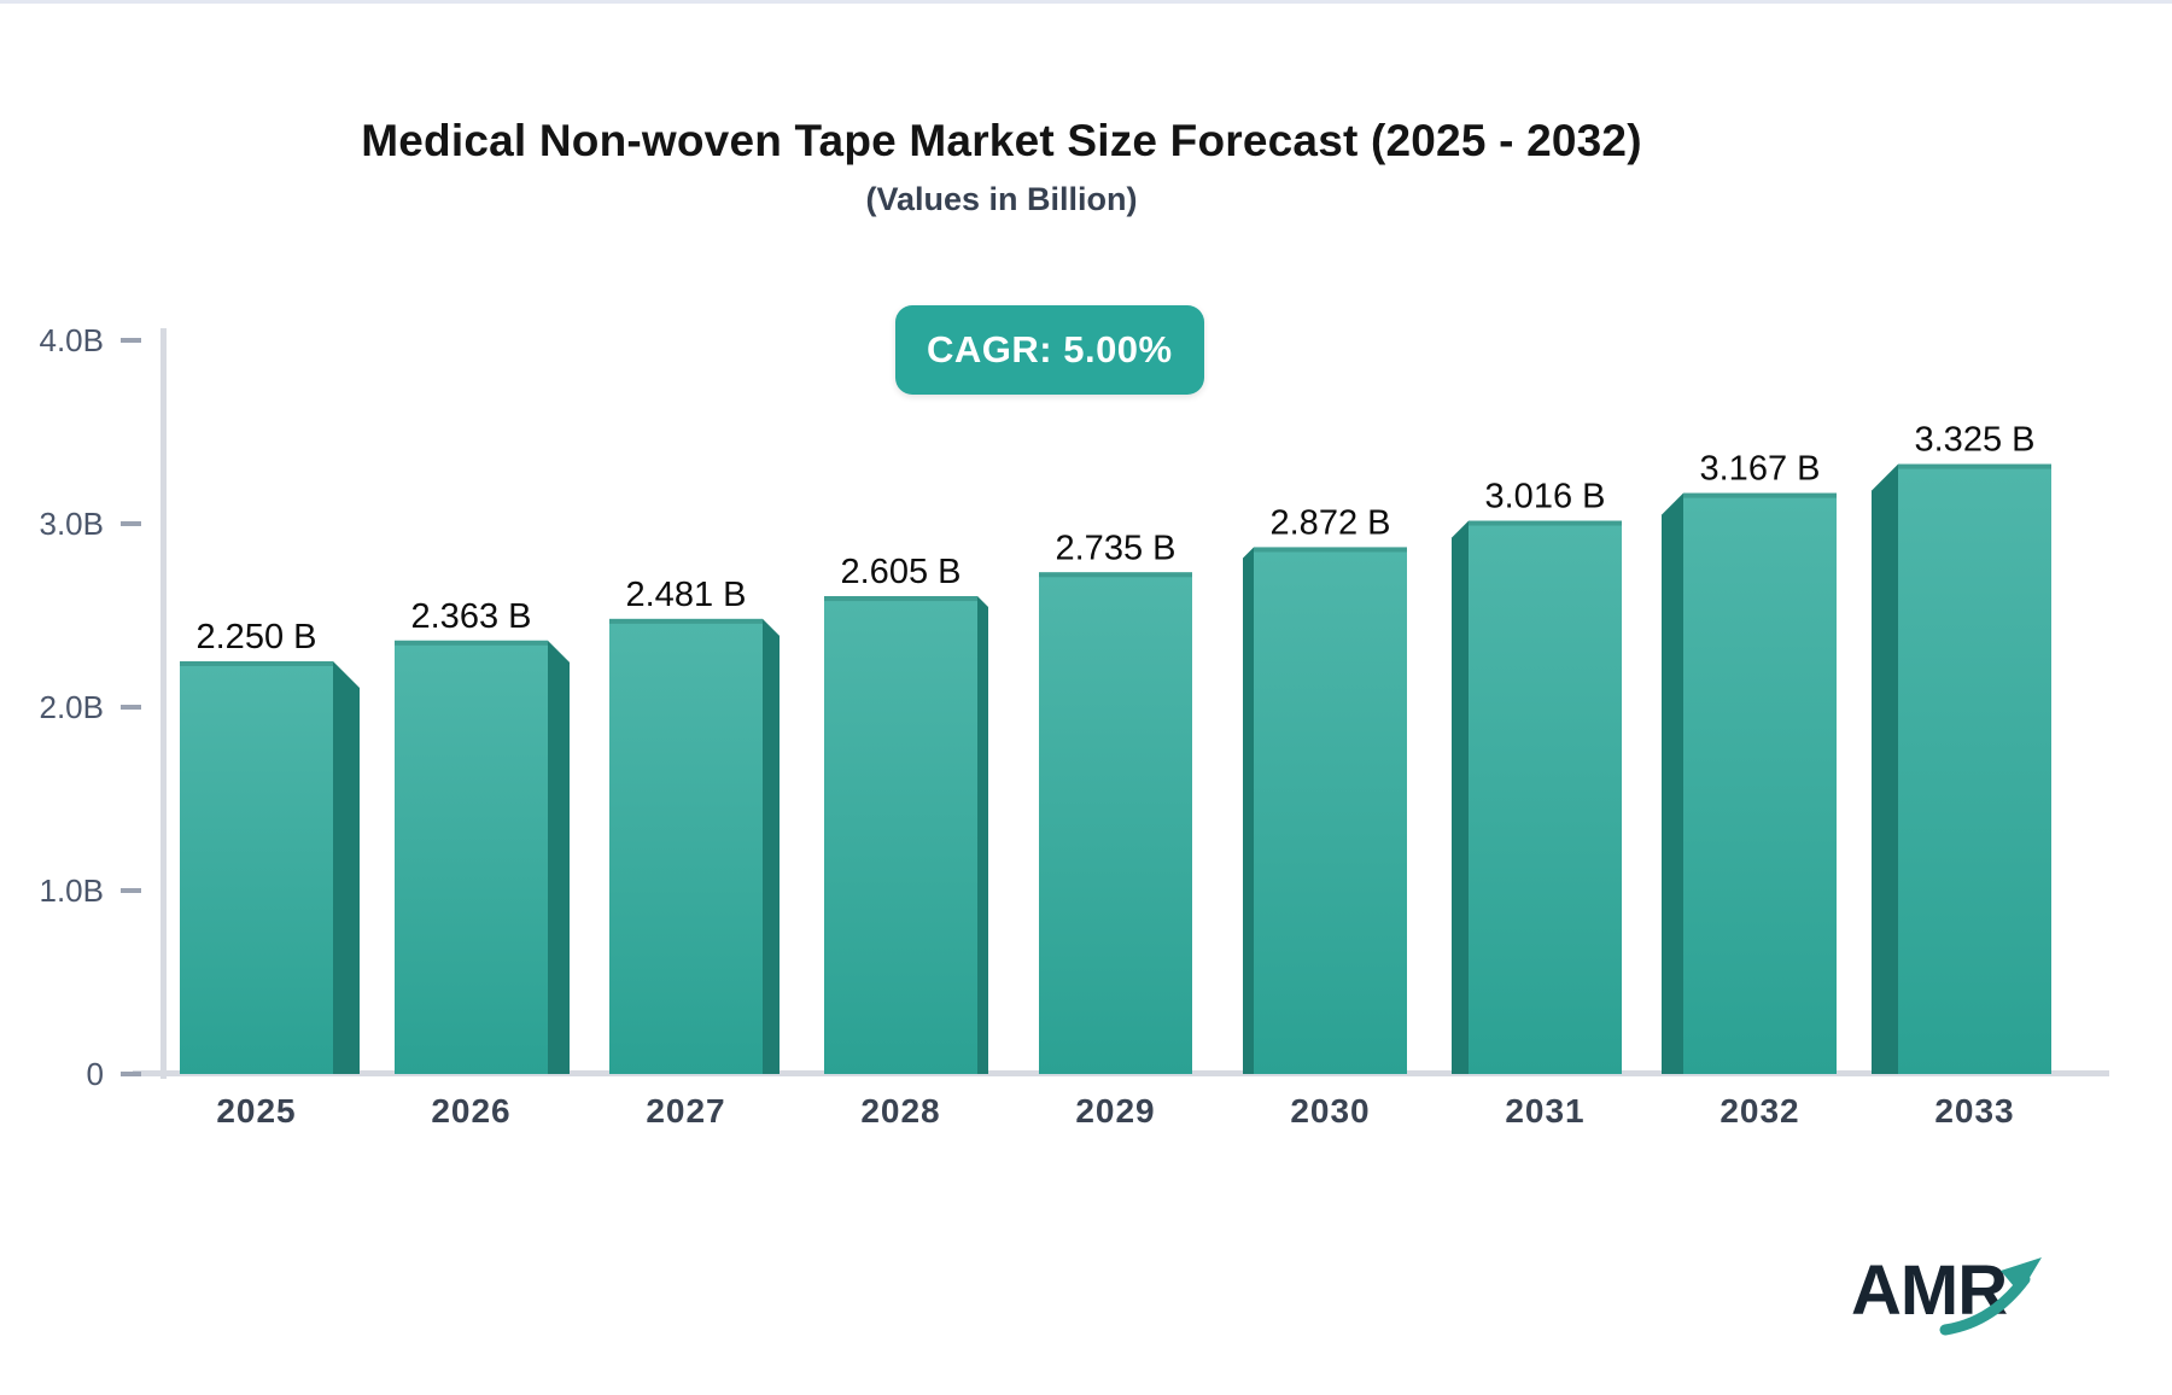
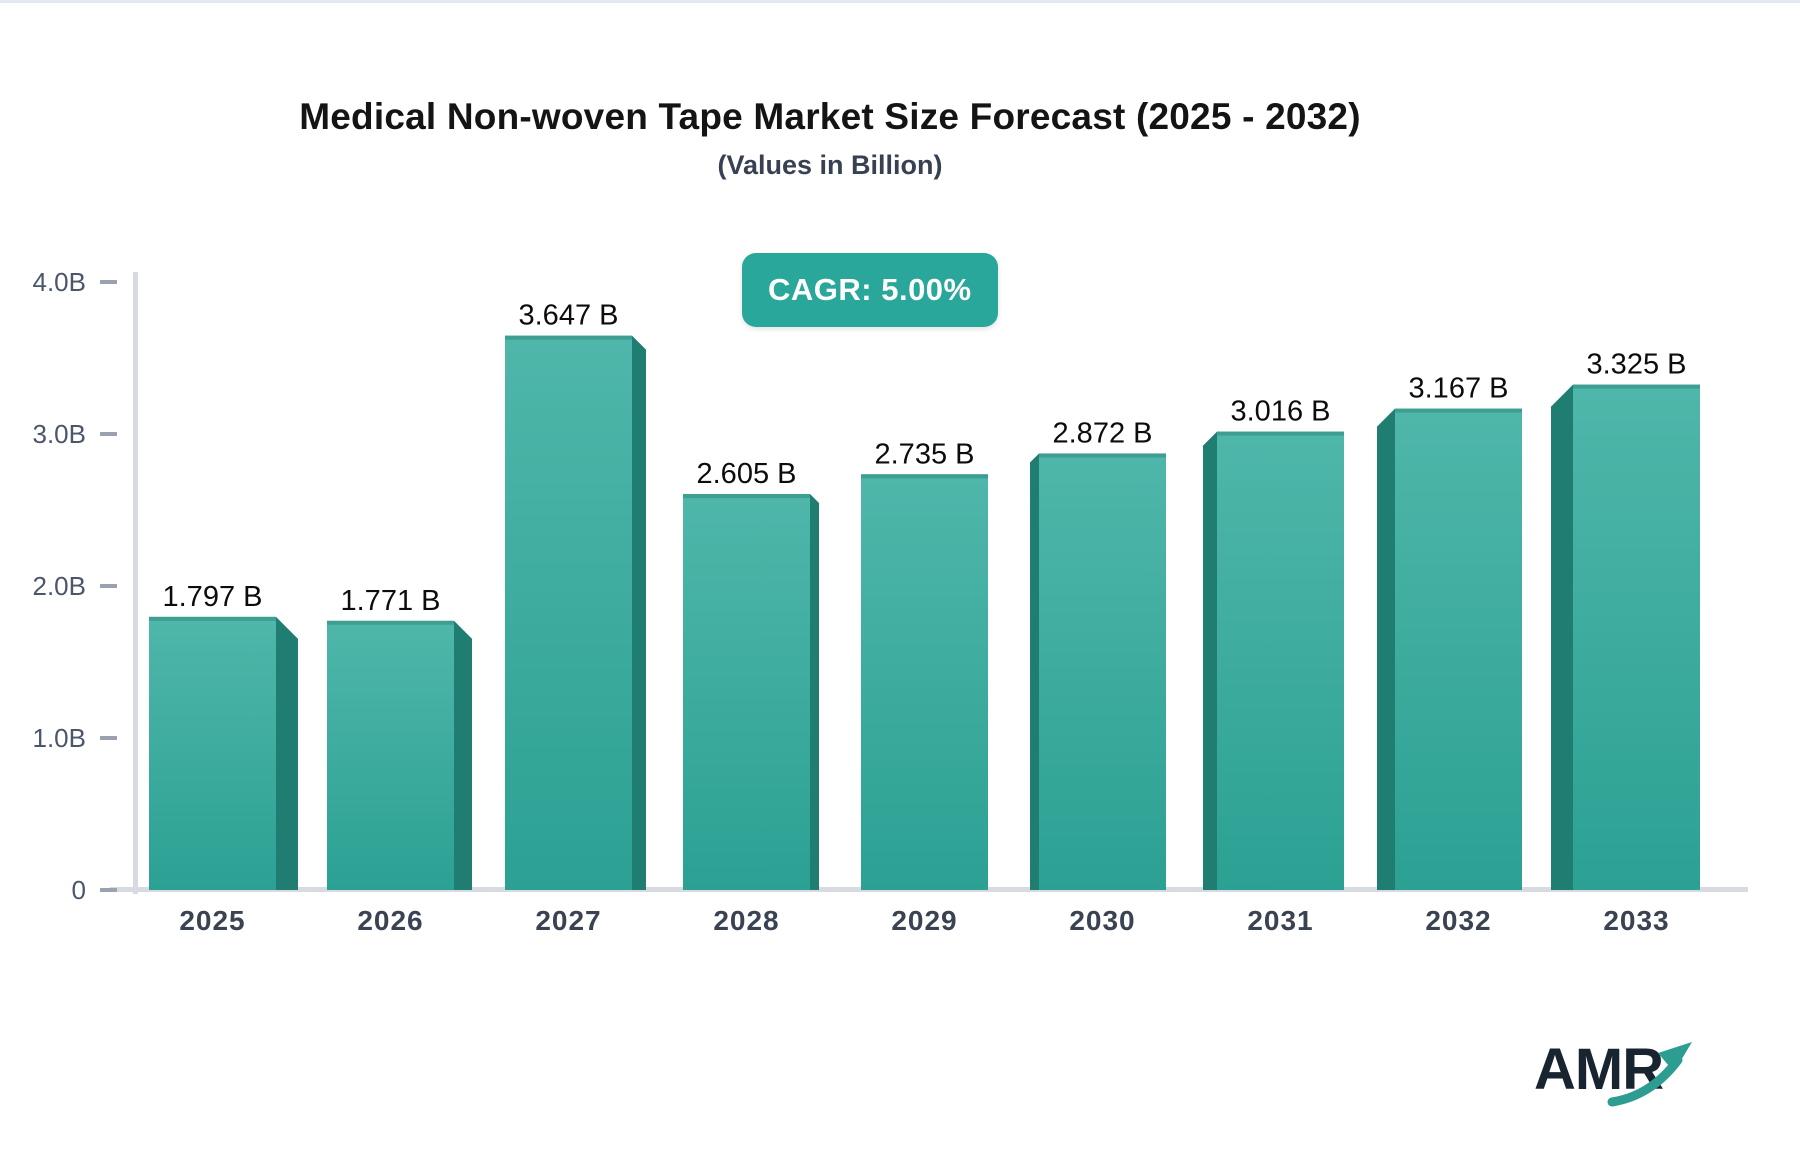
2025: 2.250 -> 1.797
2026: 2.363 -> 1.771
2027: 2.481 -> 3.647
